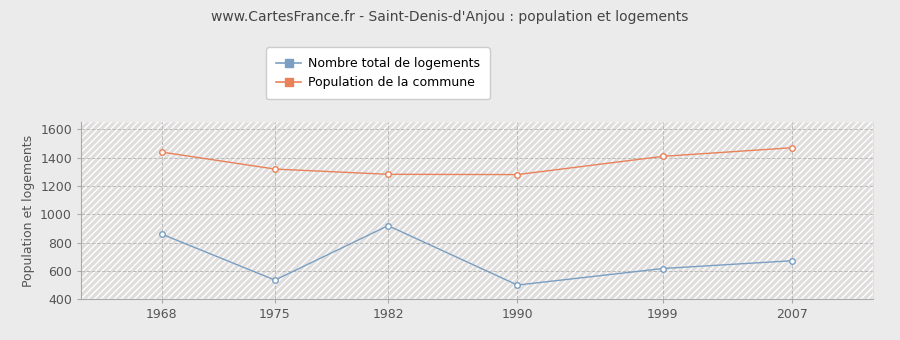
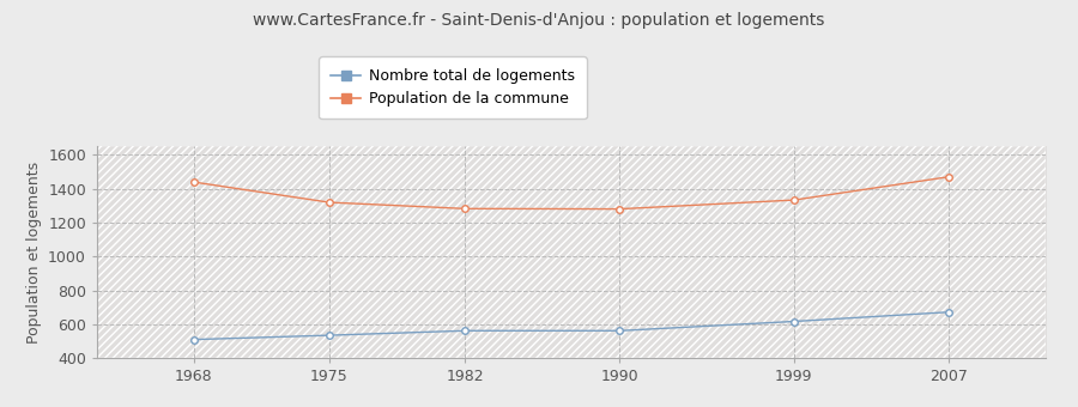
Nombre total de logements/1968: 860 -> 510
Nombre total de logements/1982: 920 -> 560
Nombre total de logements/1990: 500 -> 560
Population de la commune/1999: 1410 -> 1330
